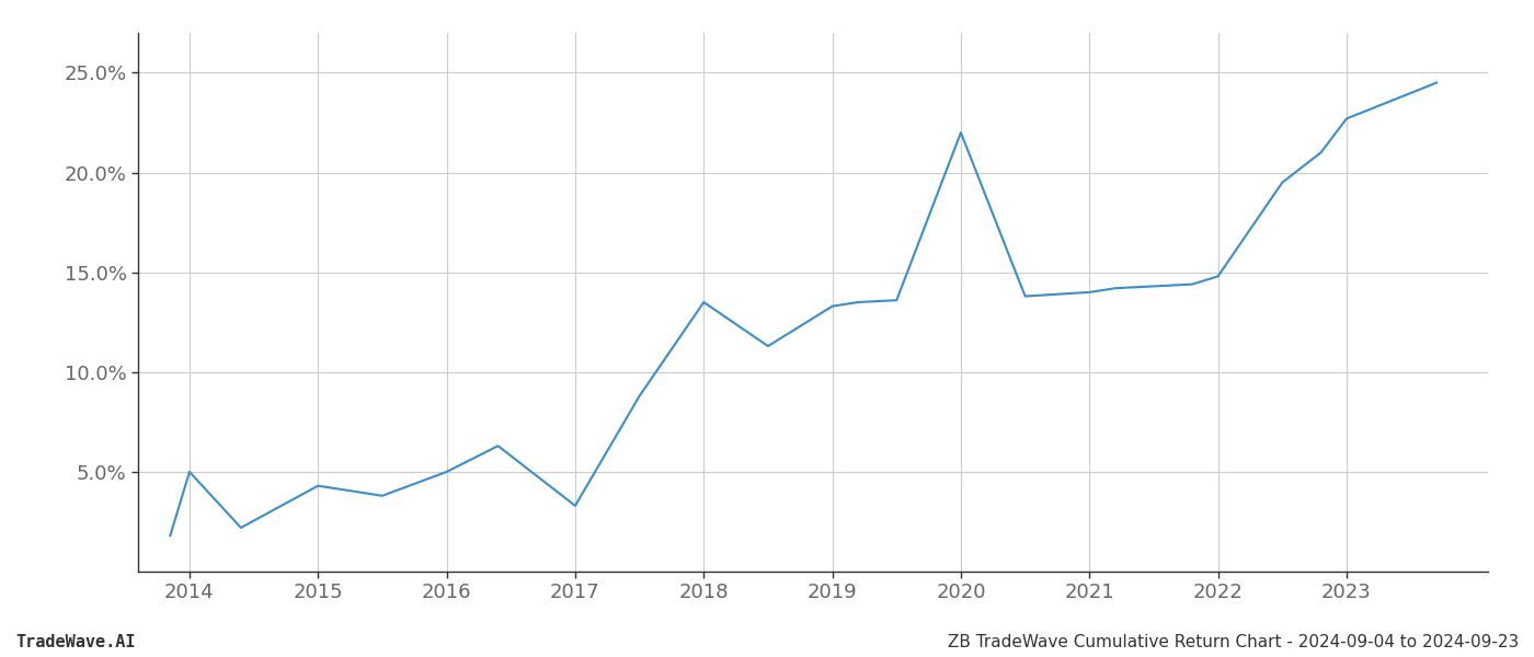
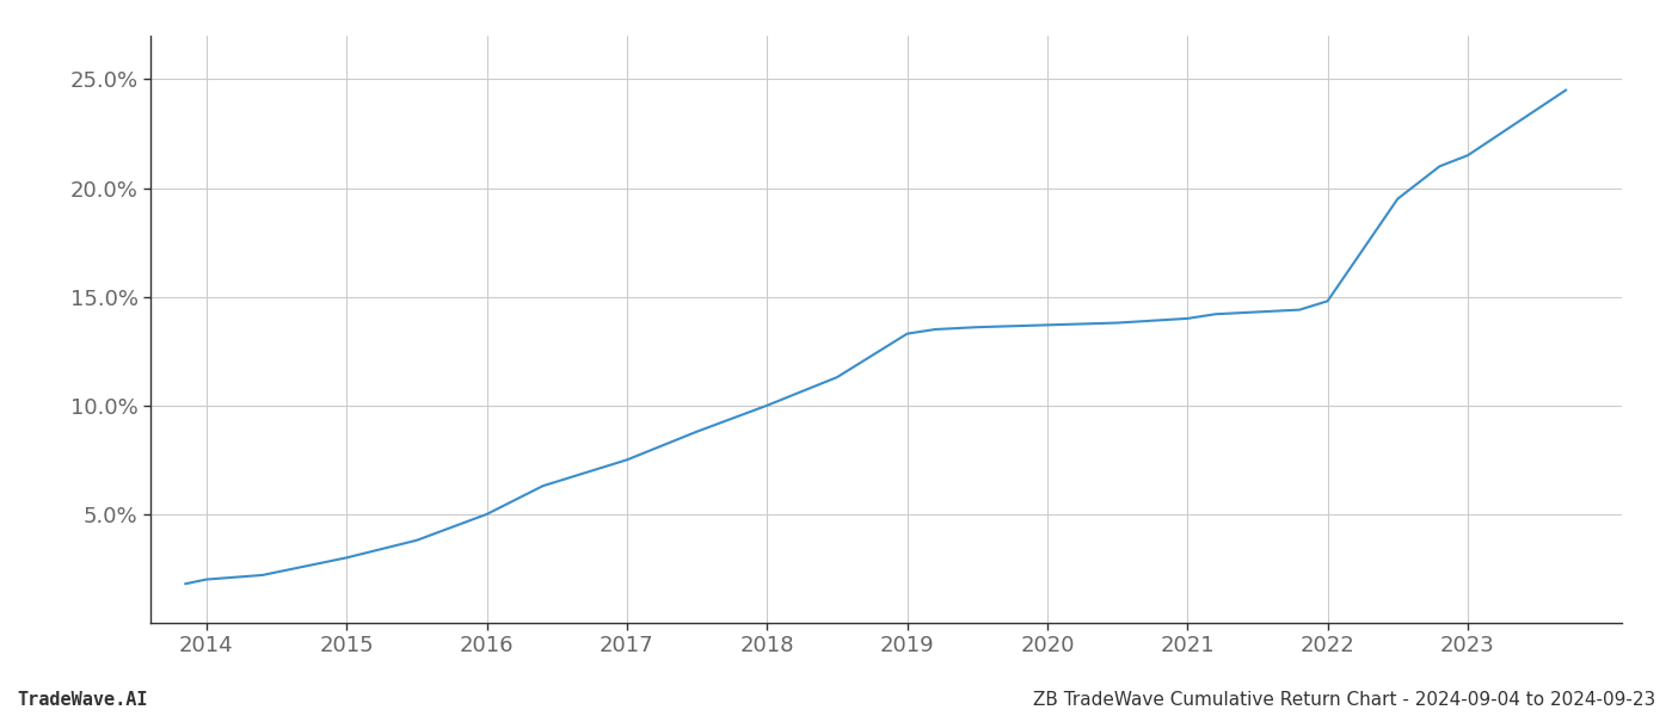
2014: 5.0% -> 2.0%
2015: 4.3% -> 3.0%
2017: 3.3% -> 7.5%
2018: 13.5% -> 10.0%
2020: 22.0% -> 13.7%
2023: 22.7% -> 21.5%
